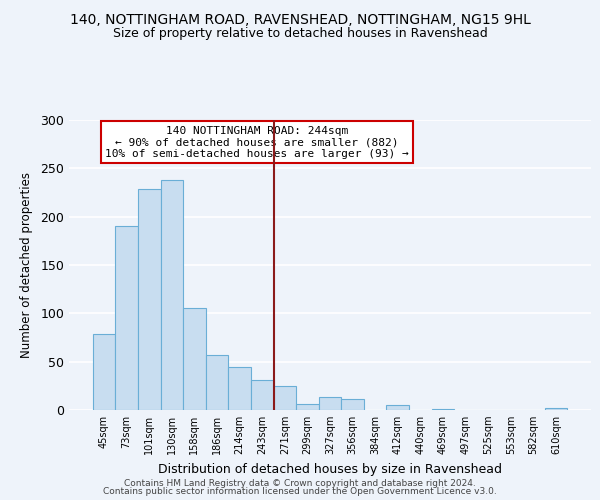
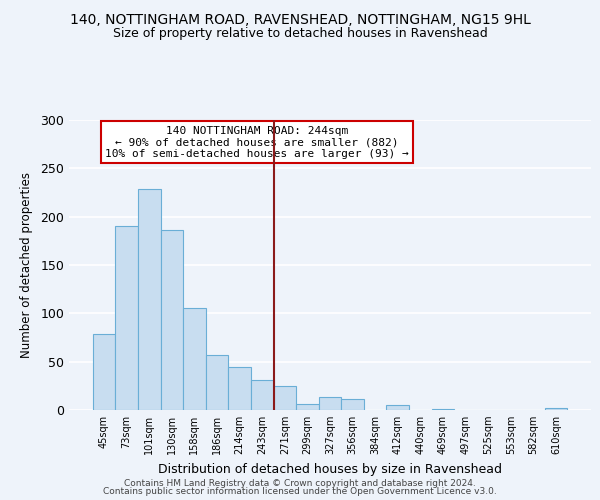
130sqm: 238 -> 186
